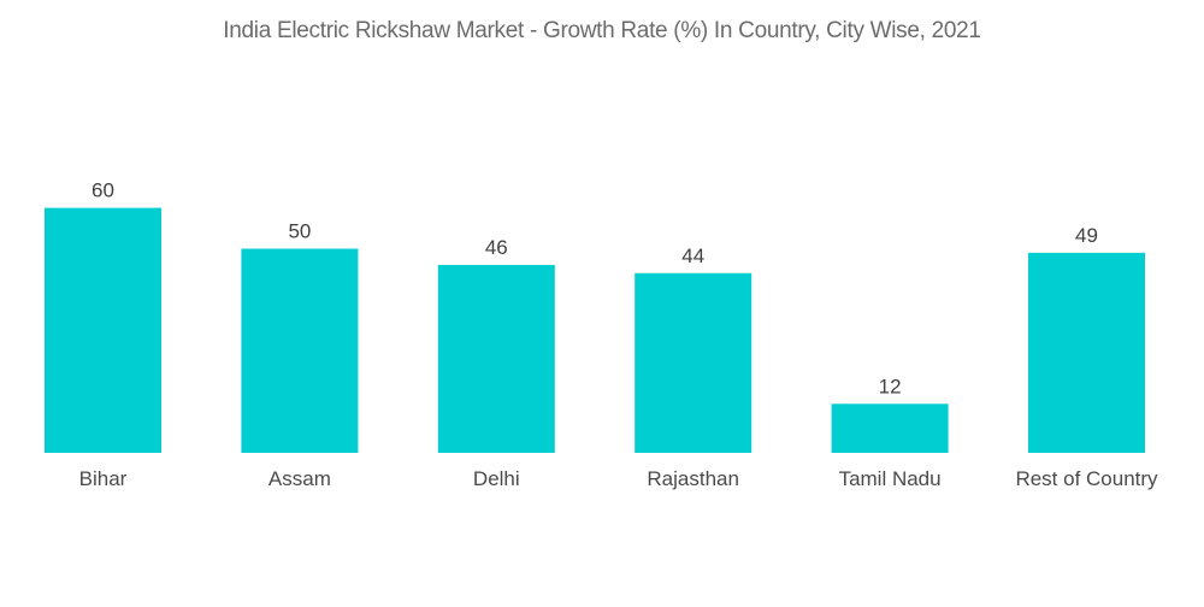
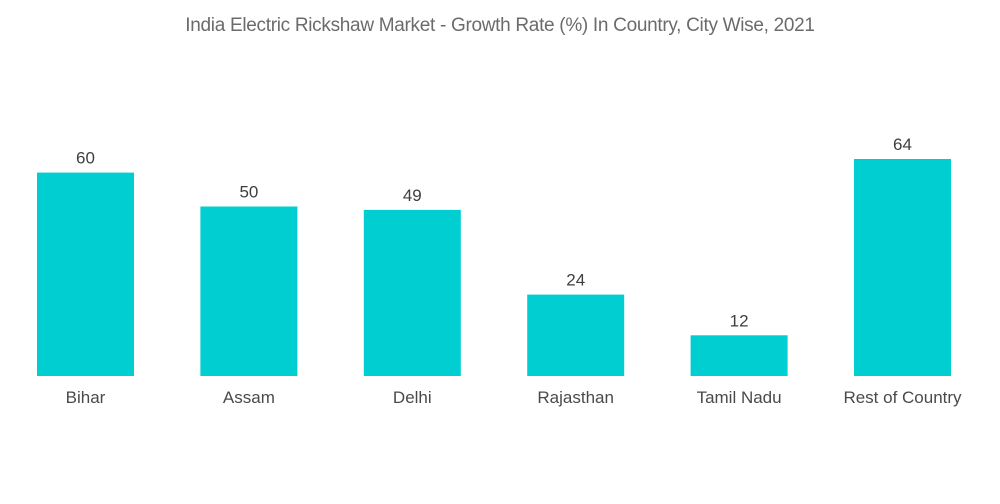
Delhi: 46 -> 49
Rajasthan: 44 -> 24
Rest of Country: 49 -> 64
